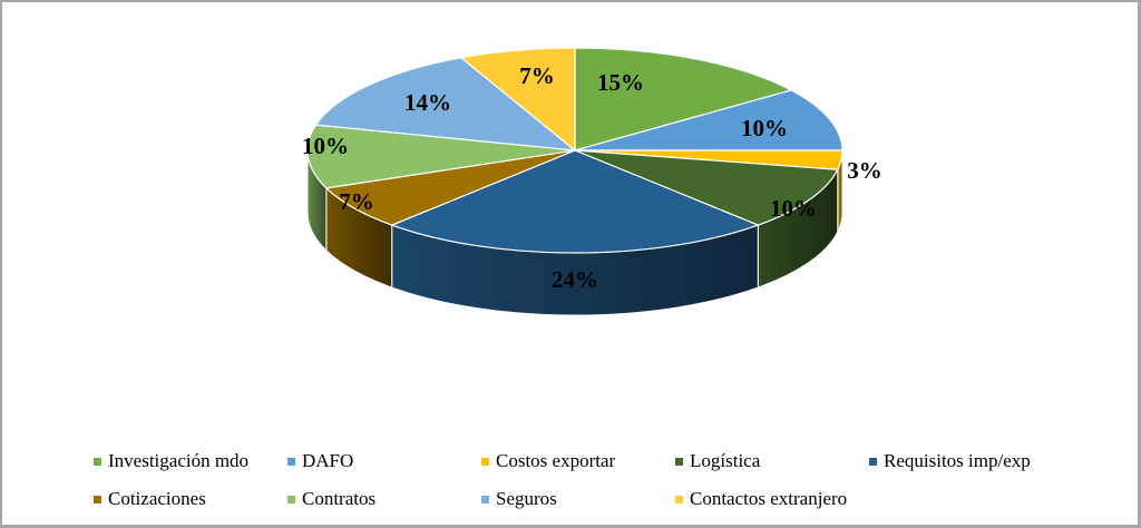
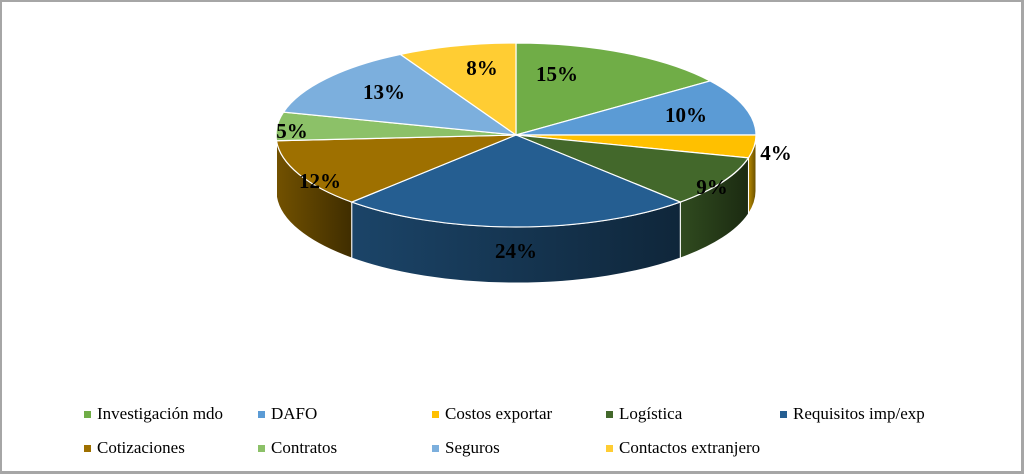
Costos exportar: 3% -> 4%
Logística: 10% -> 9%
Cotizaciones: 7% -> 12%
Contratos: 10% -> 5%
Seguros: 14% -> 13%
Contactos extranjero: 7% -> 8%
